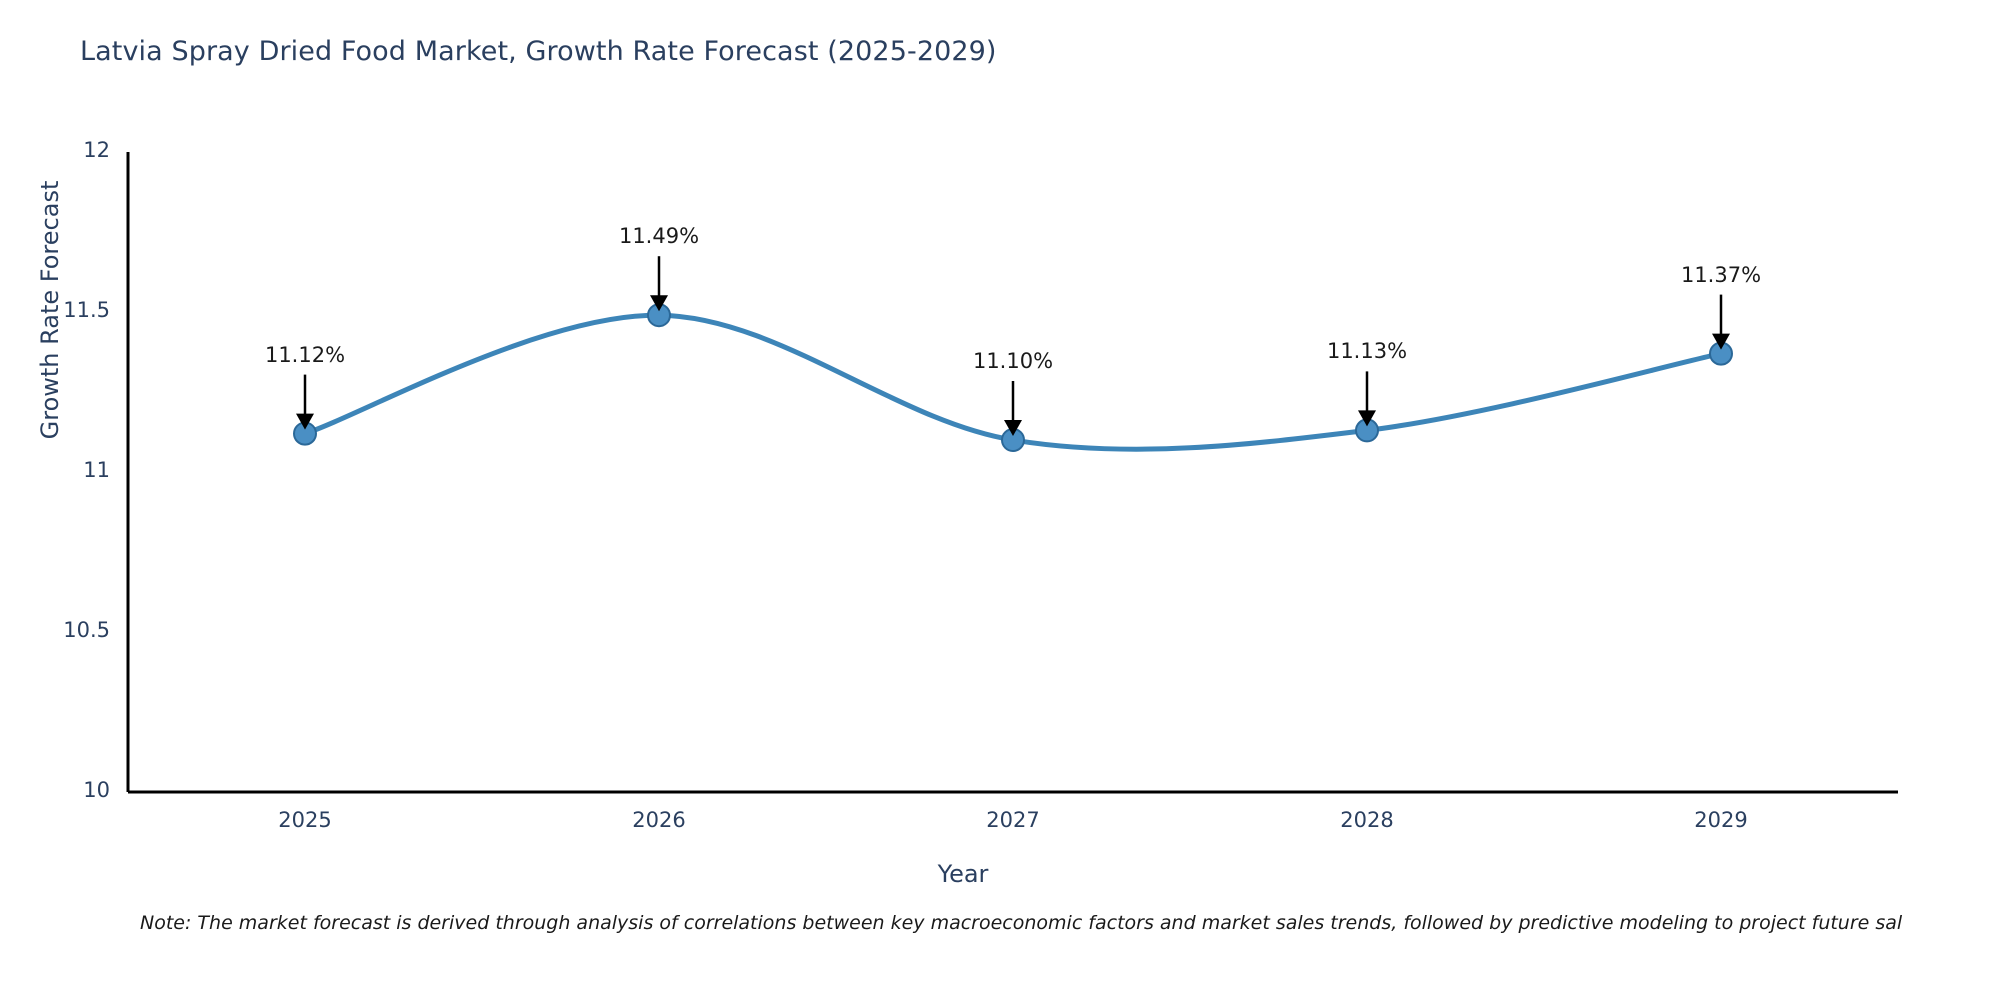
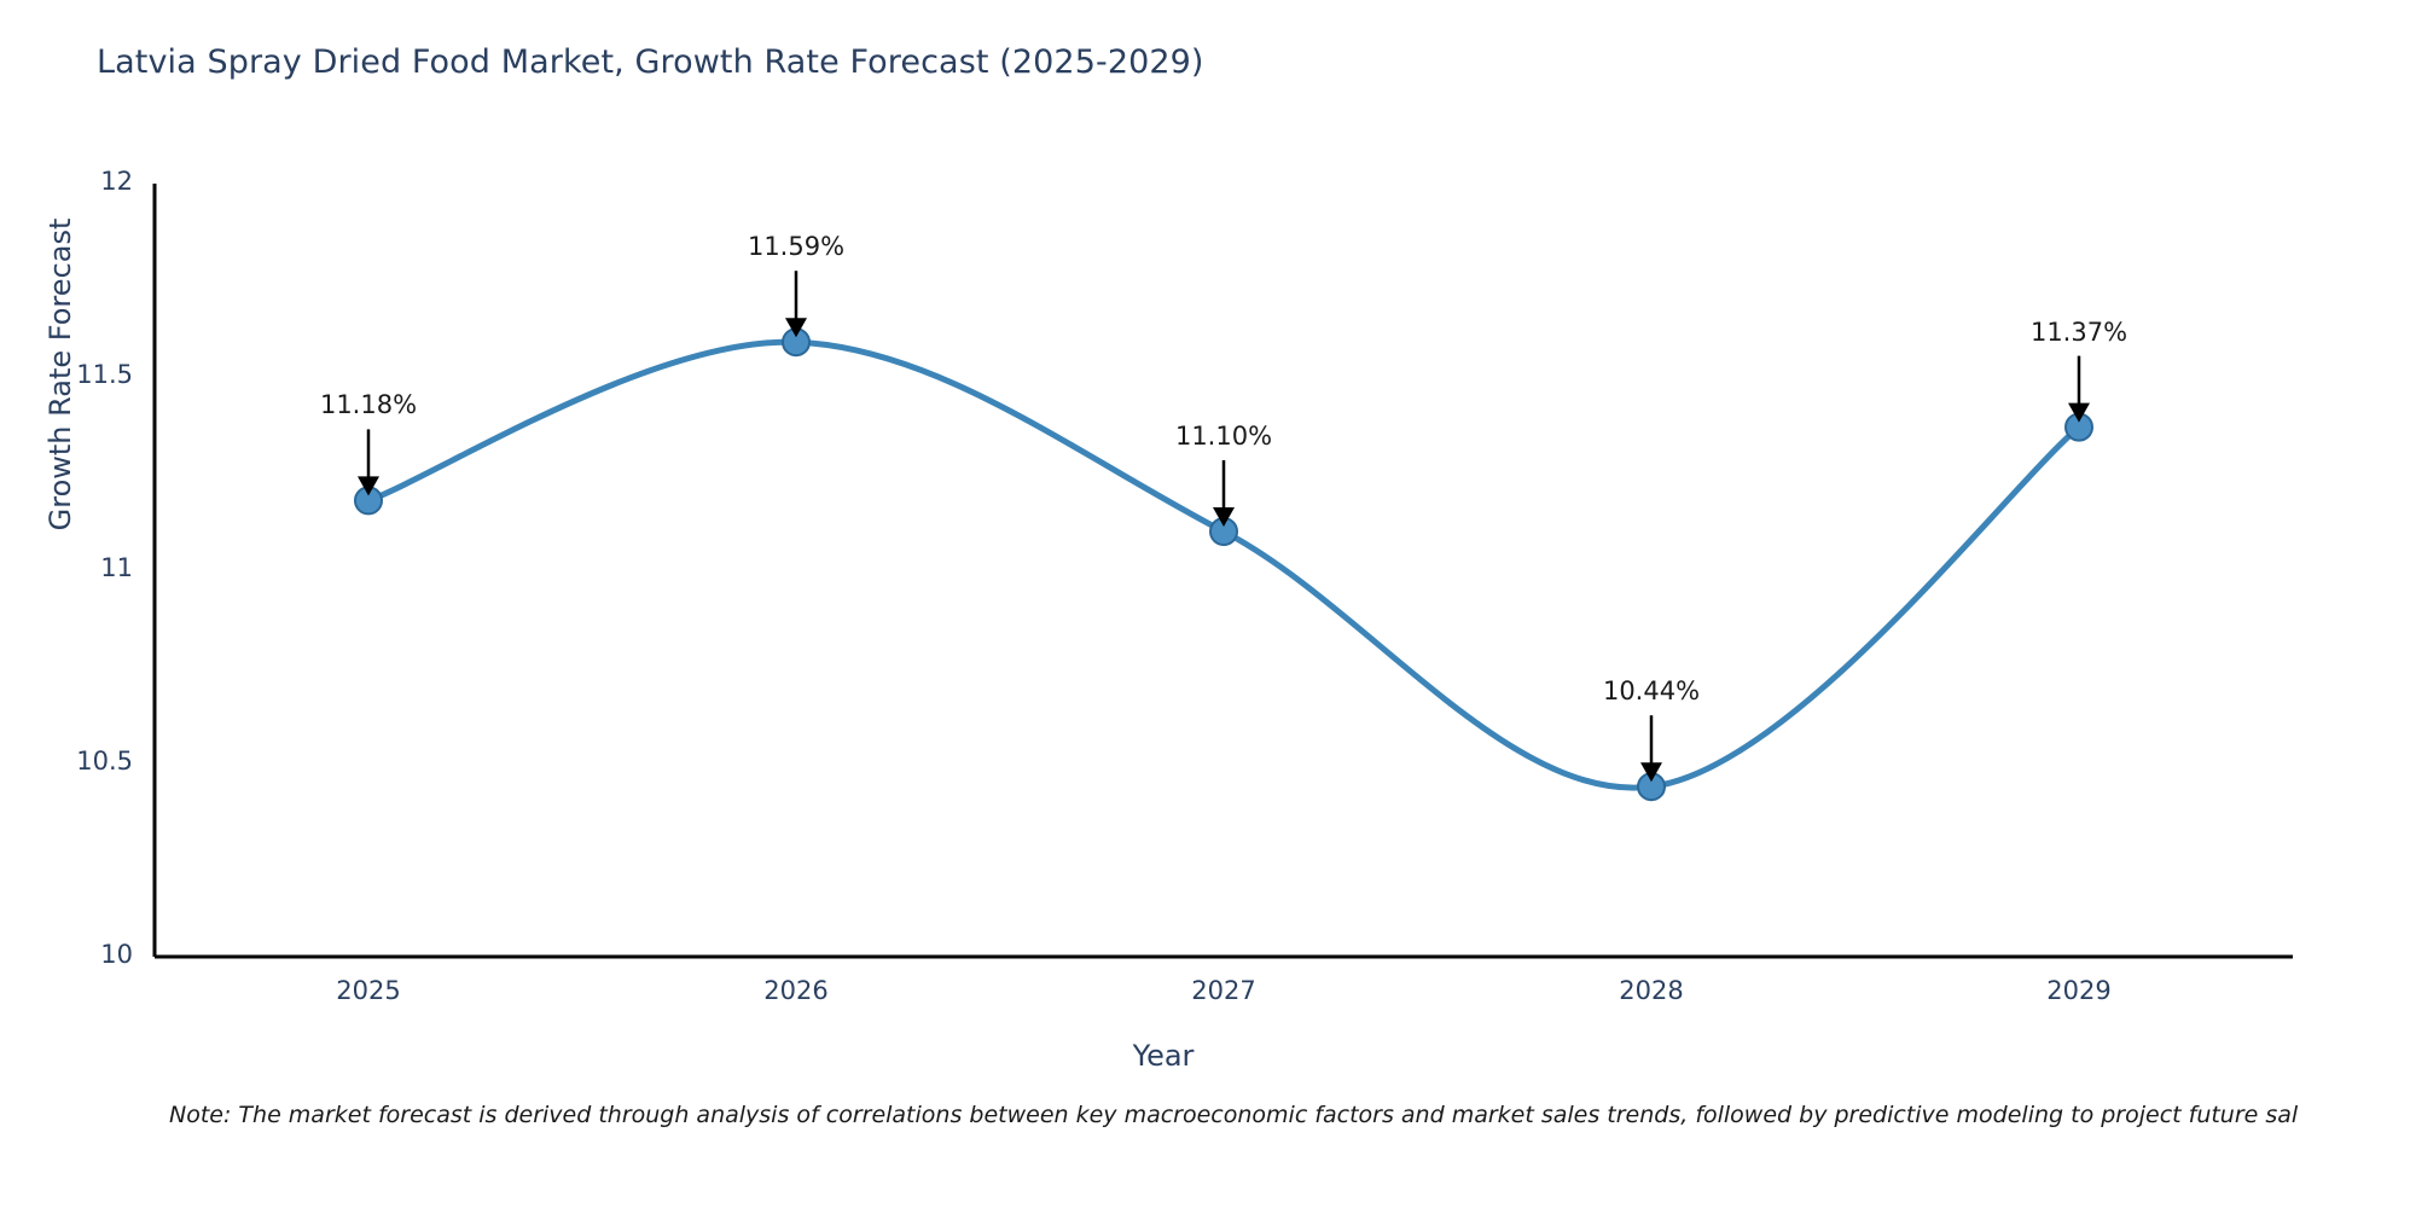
2025: 11.12% -> 11.18%
2026: 11.49% -> 11.59%
2028: 11.13% -> 10.44%
